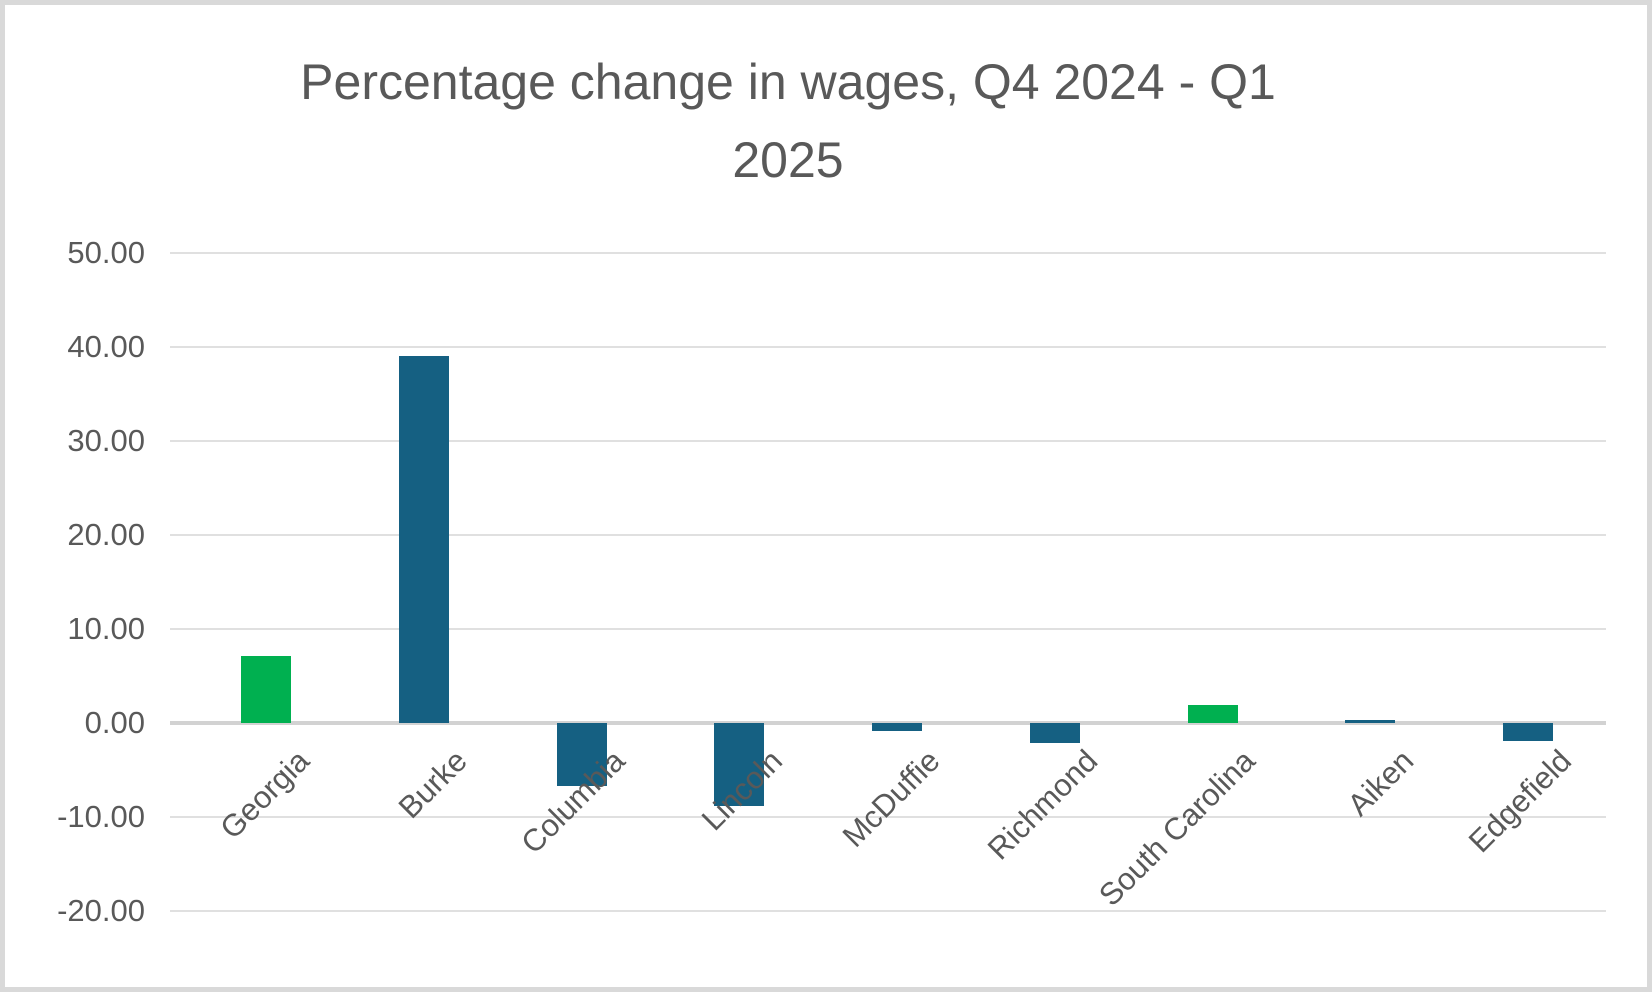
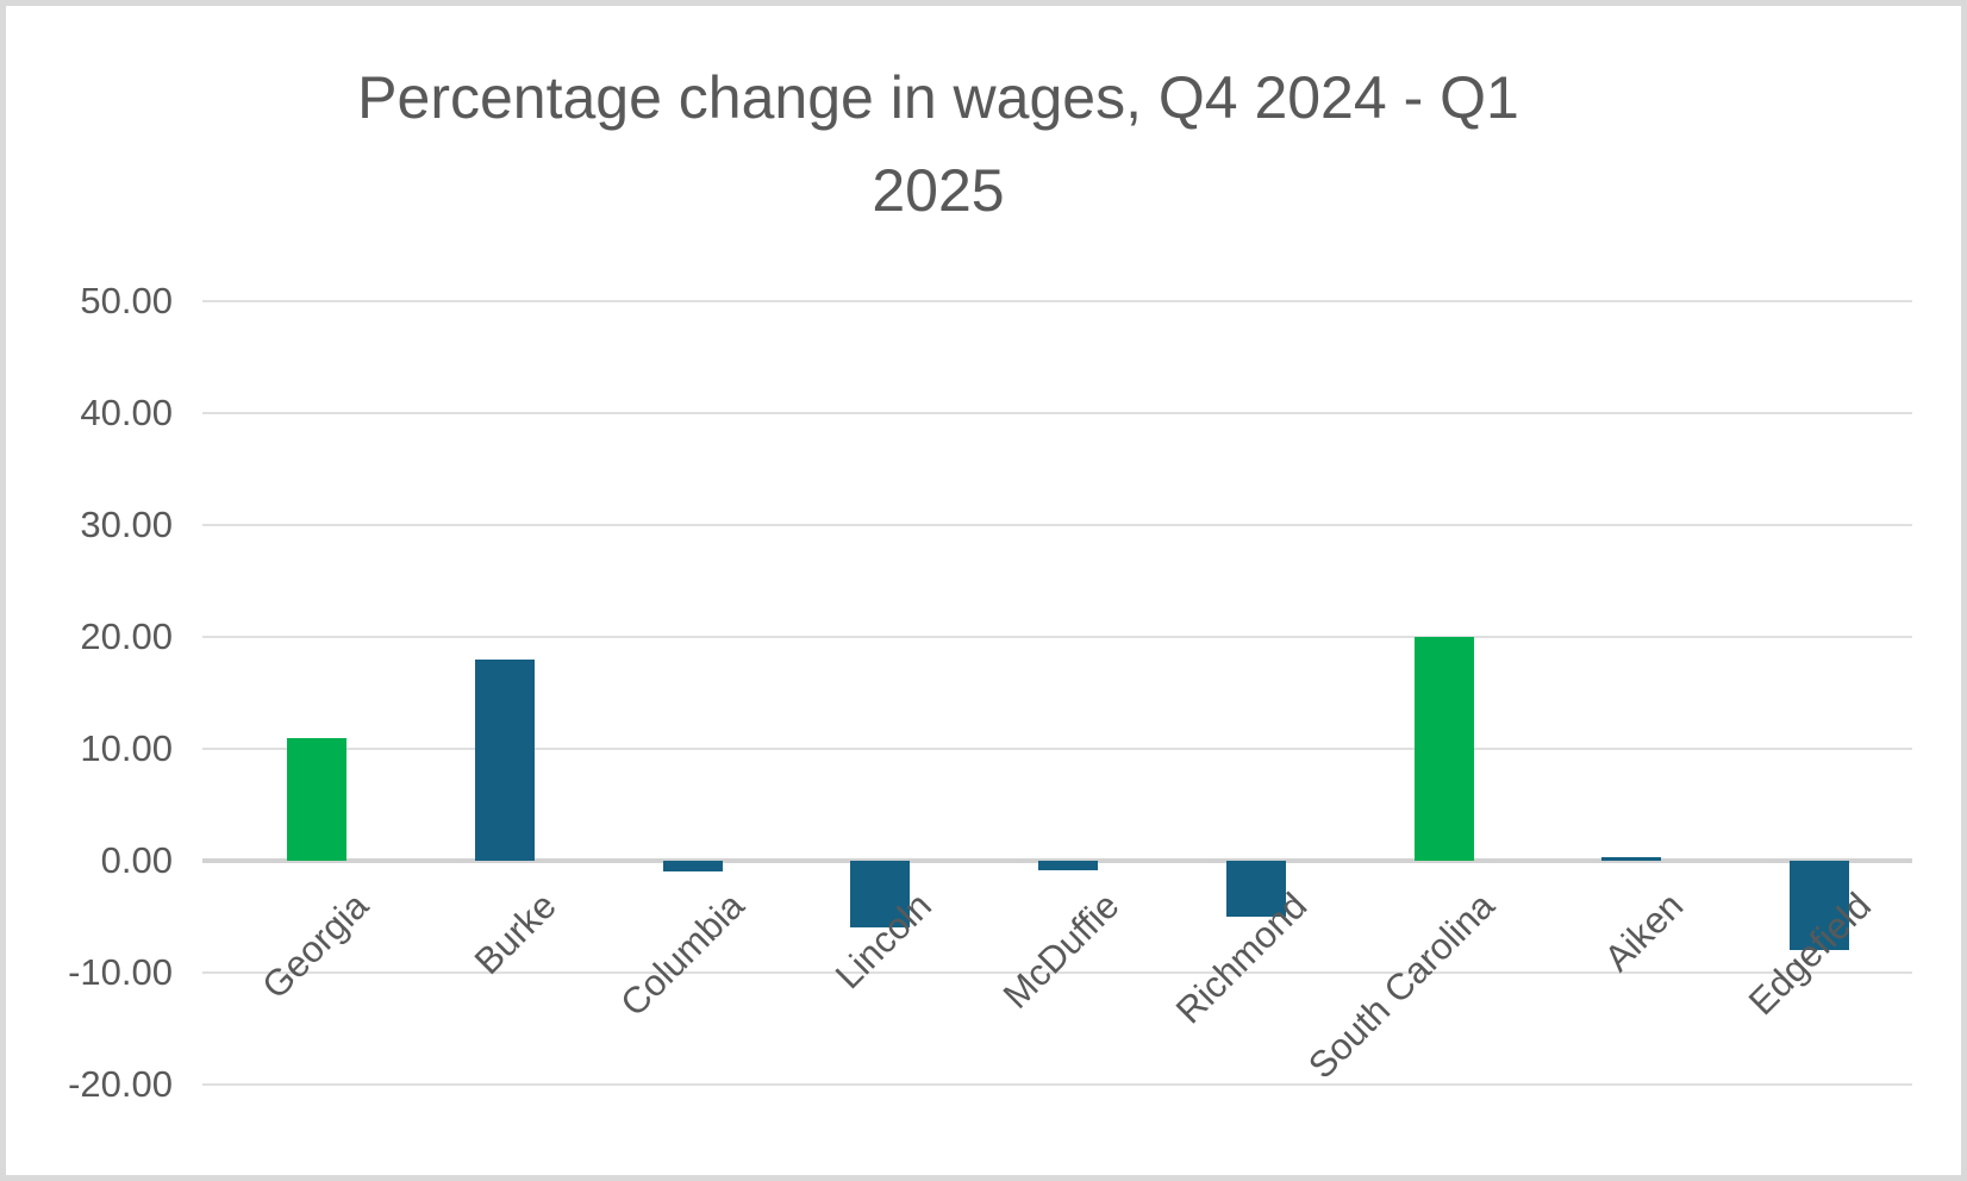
Georgia: 7 -> 11
Burke: 39 -> 18
Columbia: -7 -> -1
Lincoln: -9 -> -6
Richmond: -2 -> -5
South Carolina: 2 -> 20
Edgefield: -2 -> -8
